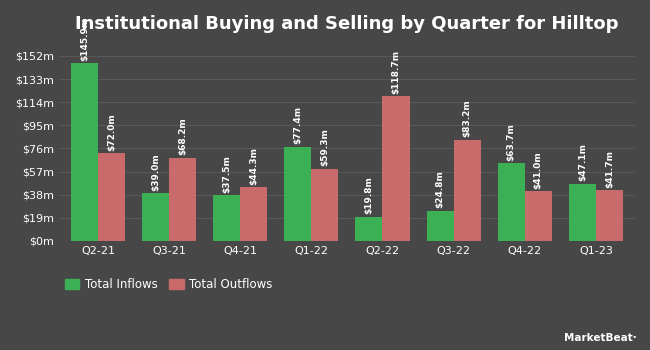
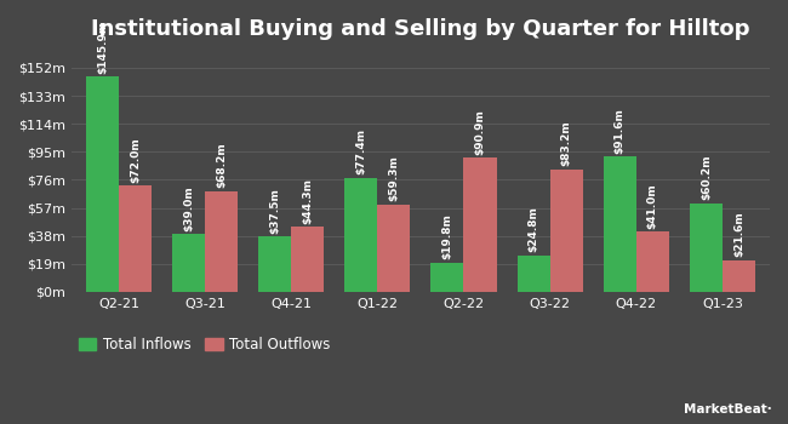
Total Outflows/Q2-22: $118.7m -> $90.9m
Total Inflows/Q4-22: $63.7m -> $91.6m
Total Inflows/Q1-23: $47.1m -> $60.2m
Total Outflows/Q1-23: $41.7m -> $21.6m
